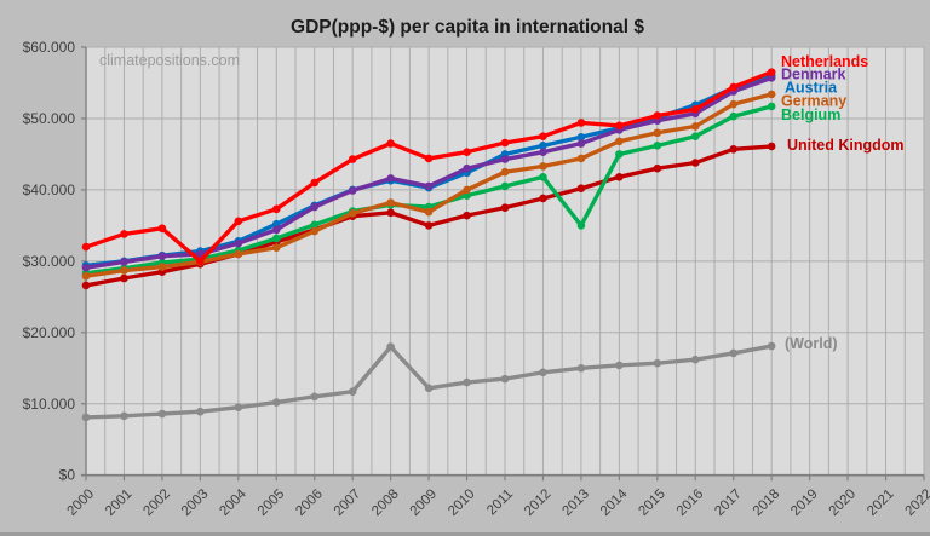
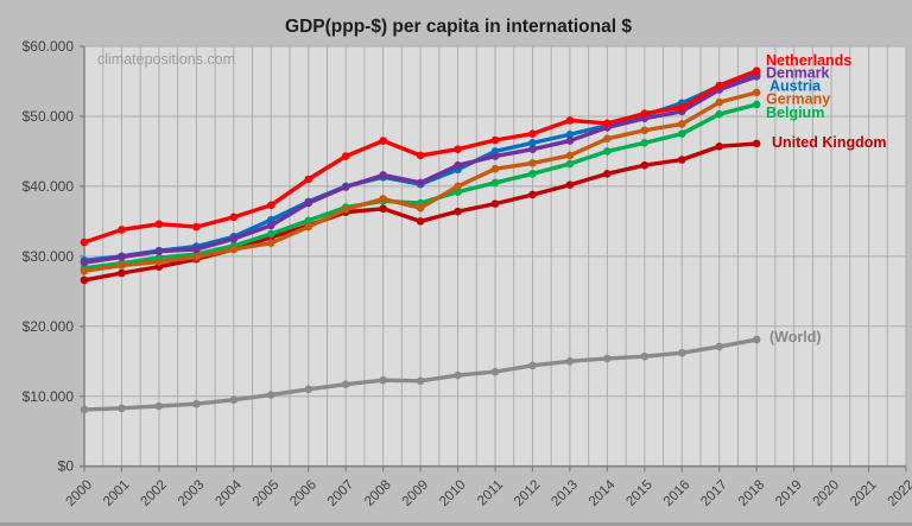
Netherlands/2003: $30000 -> $34000
(World)/2008: $18000 -> $12000
Belgium/2013: $35000 -> $43000
